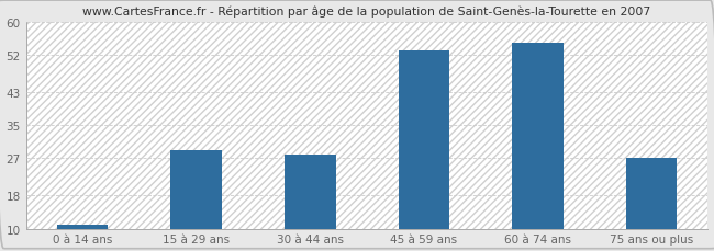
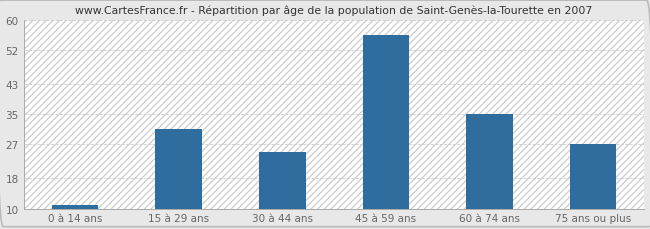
15 à 29 ans: 29 -> 31
30 à 44 ans: 28 -> 25
45 à 59 ans: 53 -> 56
60 à 74 ans: 55 -> 35
